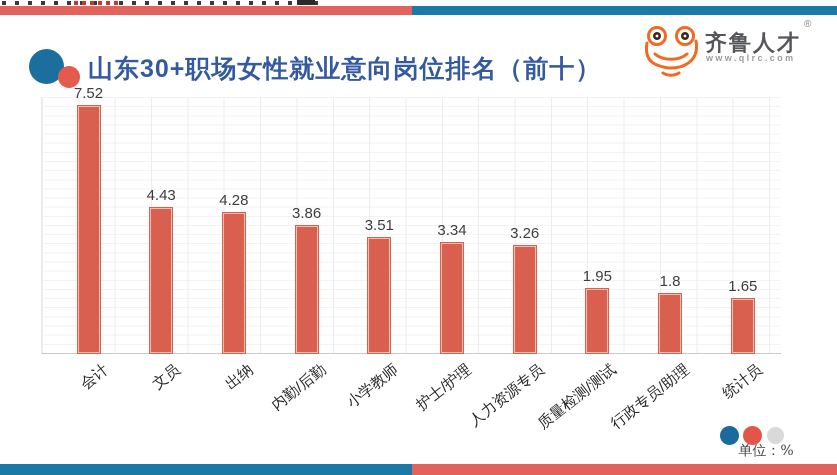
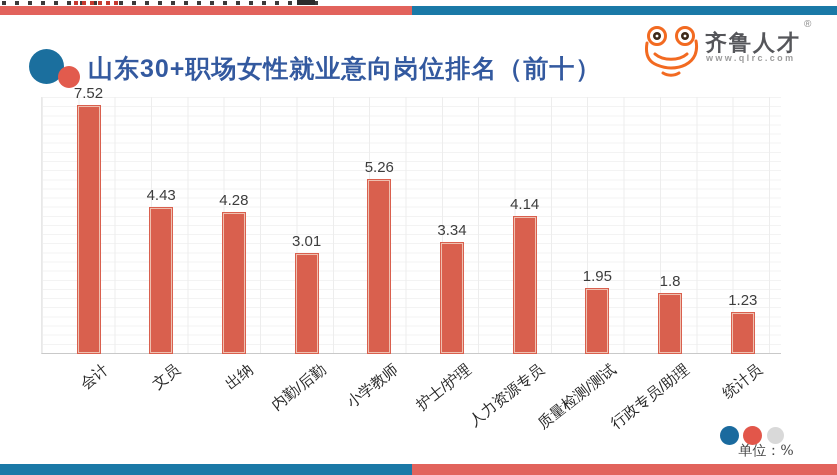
内勤/后勤: 3.86 -> 3.01
小学教师: 3.51 -> 5.26
人力资源专员: 3.26 -> 4.14
统计员: 1.65 -> 1.23
